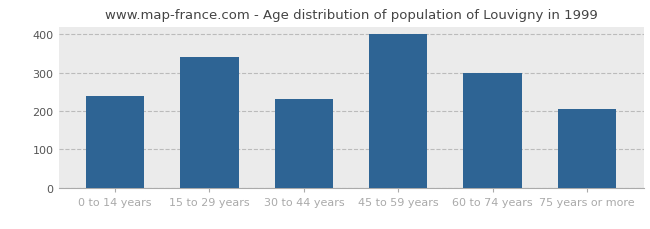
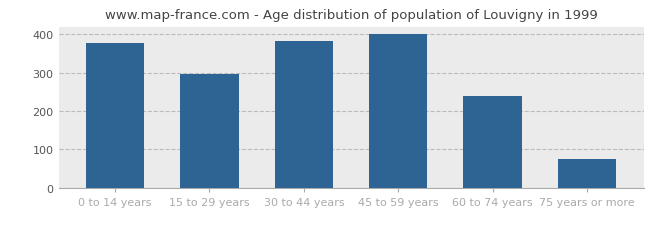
0 to 14 years: 240 -> 378
15 to 29 years: 340 -> 297
30 to 44 years: 230 -> 383
60 to 74 years: 300 -> 240
75 years or more: 205 -> 75
